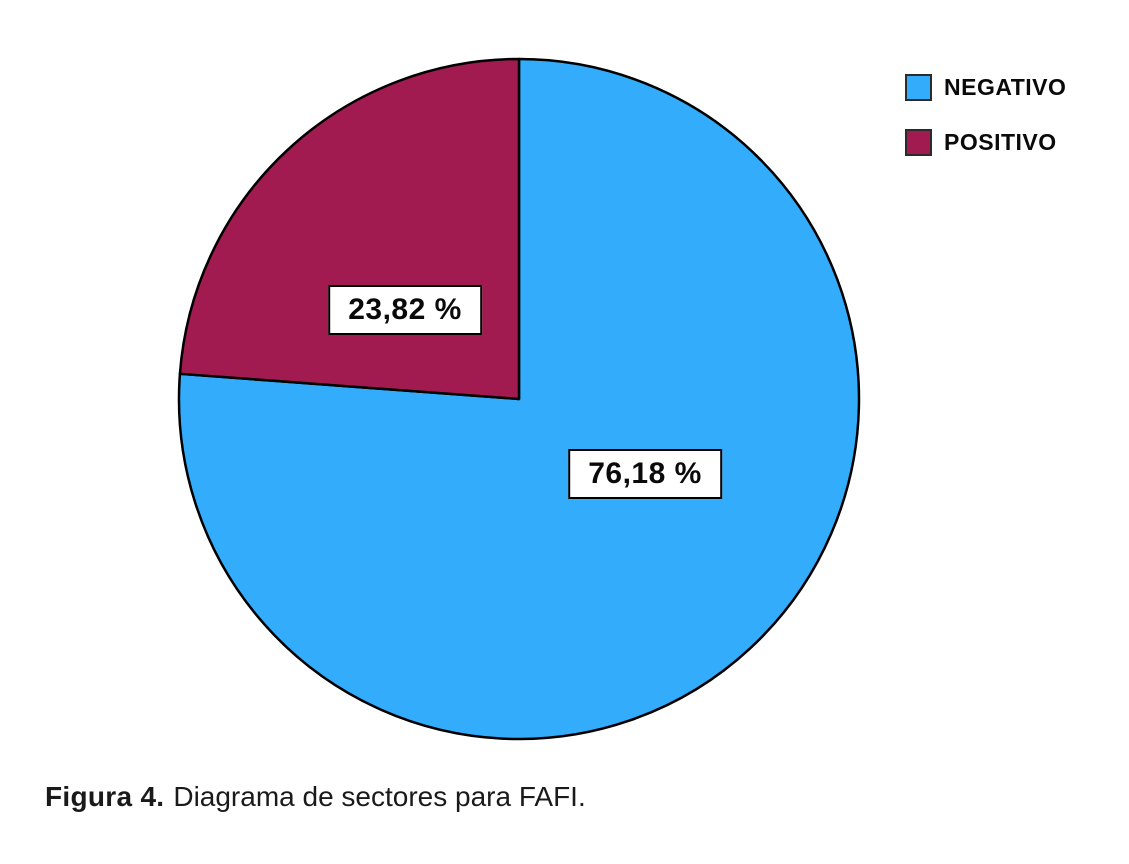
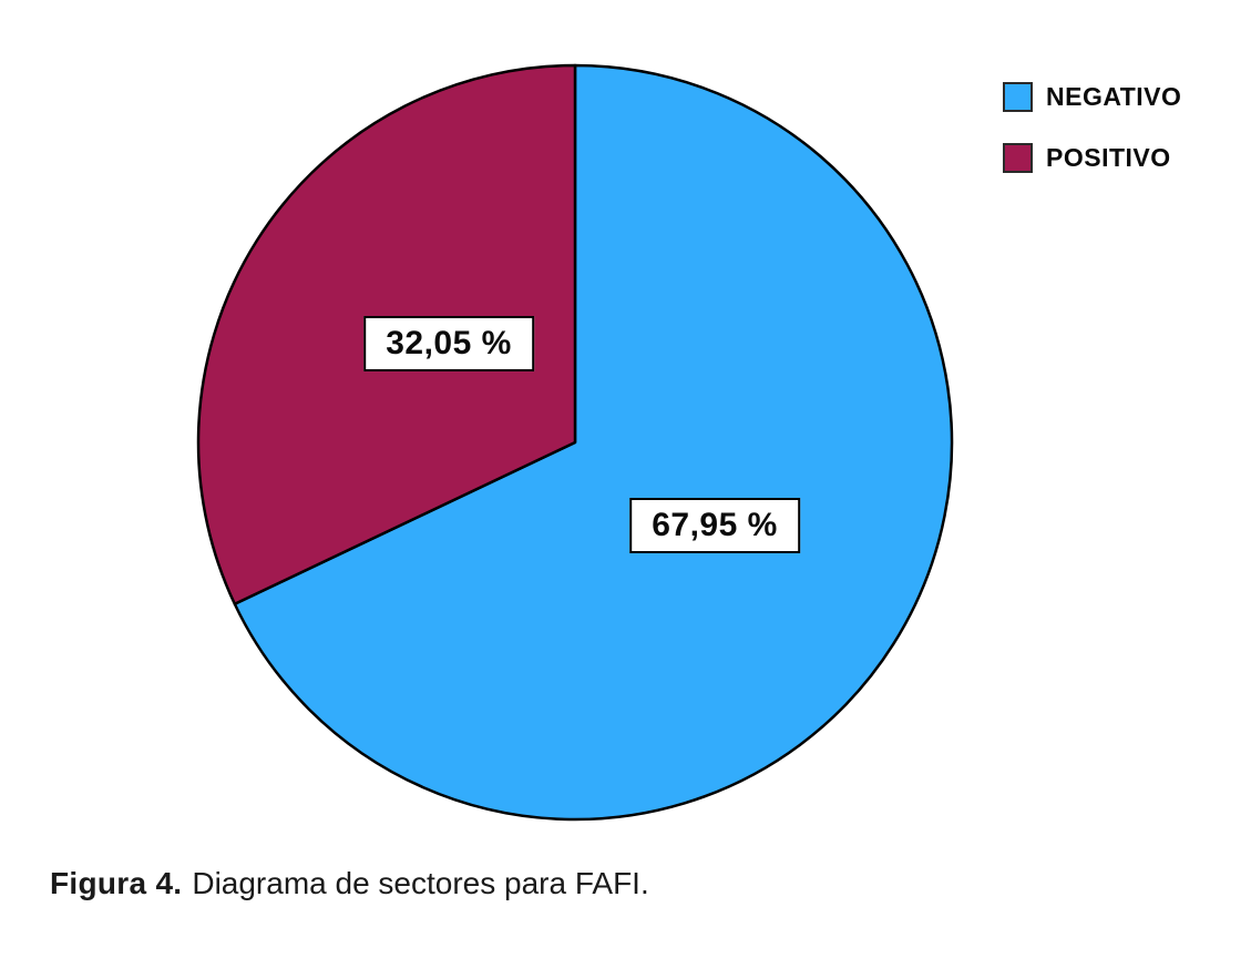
NEGATIVO: 76,18 -> 67,95
POSITIVO: 23,82 -> 32,05
